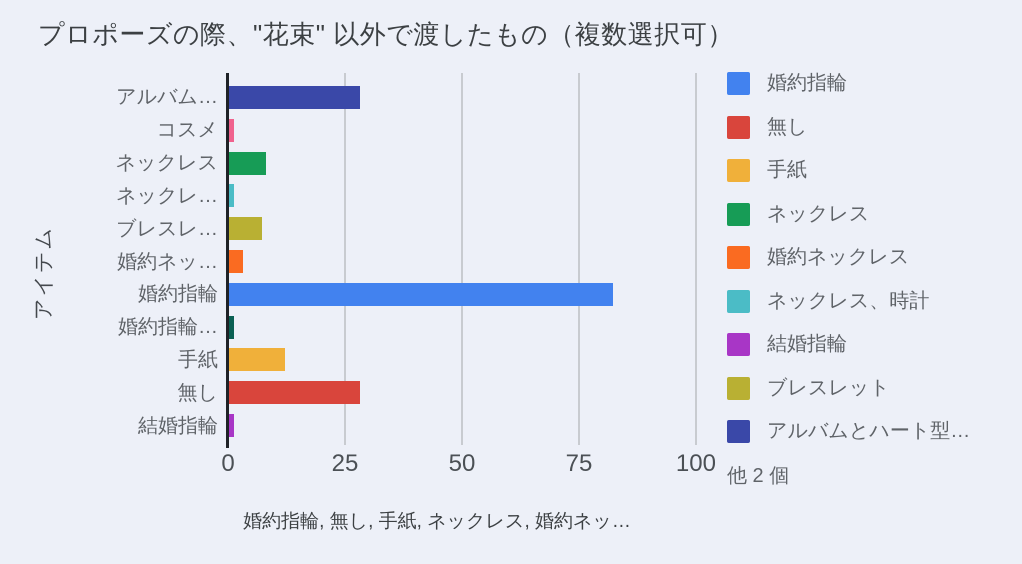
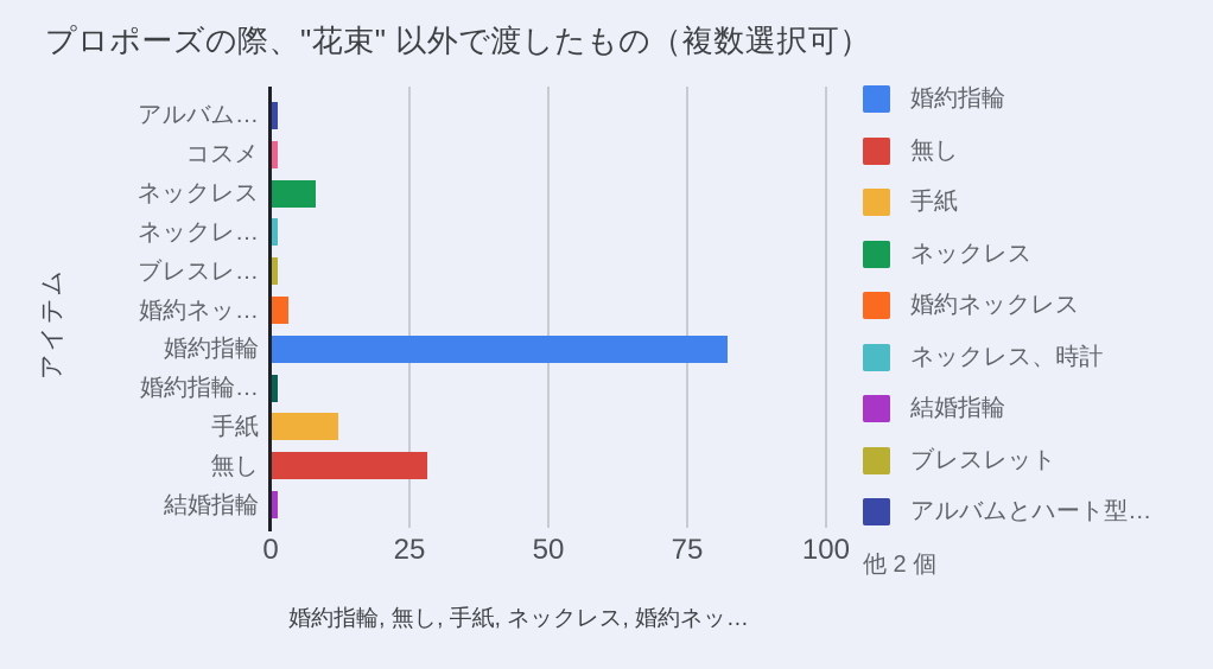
アルバム…: 28 -> 1
ブレスレ…: 7 -> 1
